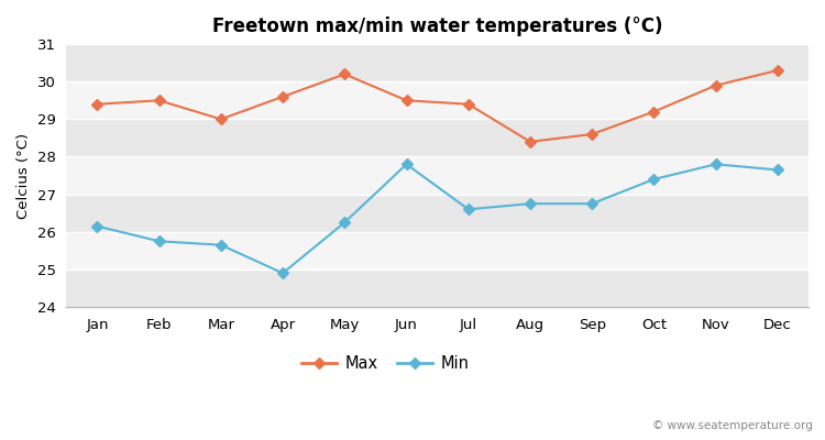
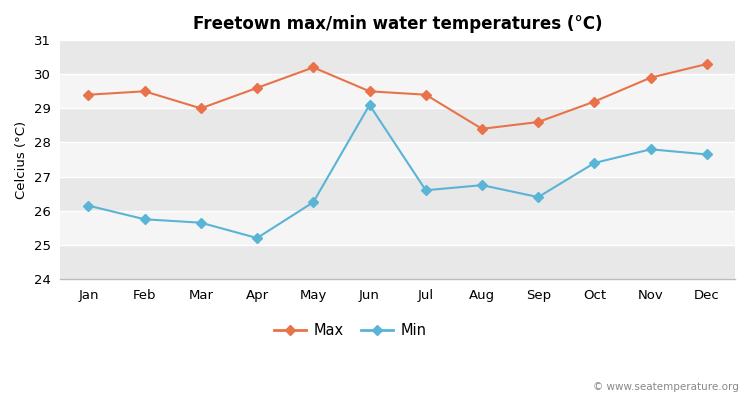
Min/Apr: 24.90 -> 25.20
Min/Jun: 27.80 -> 29.10
Min/Sep: 26.75 -> 26.40
